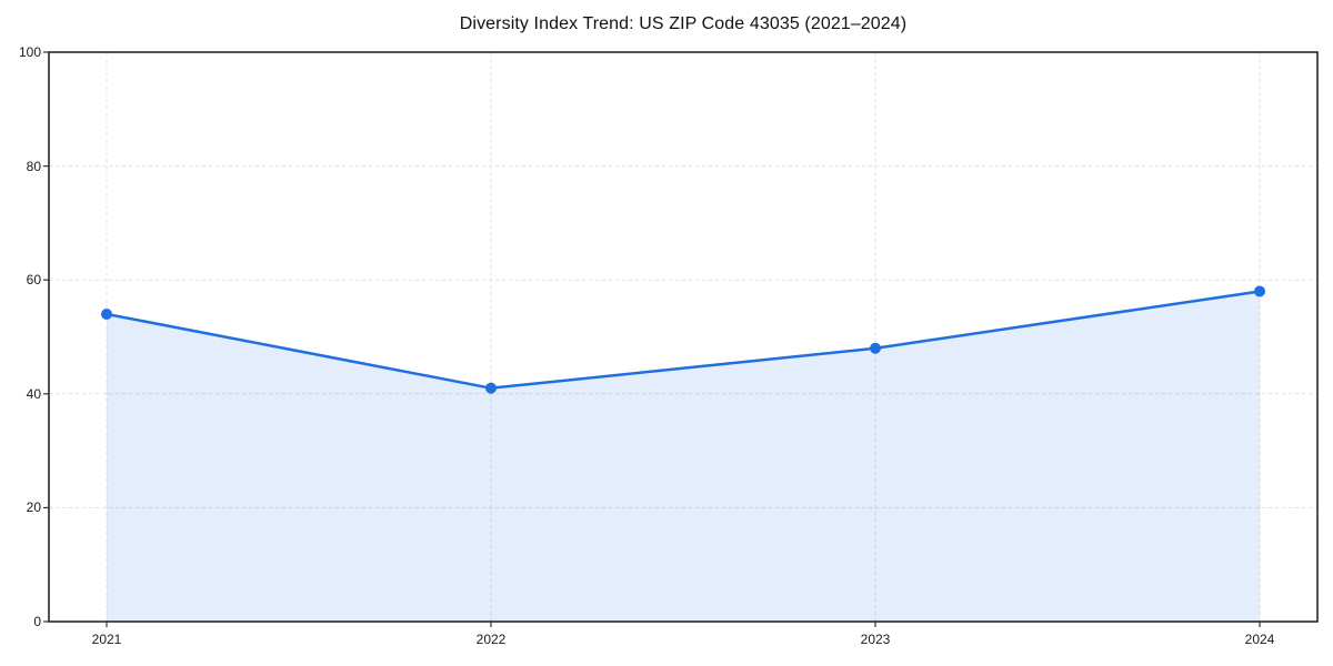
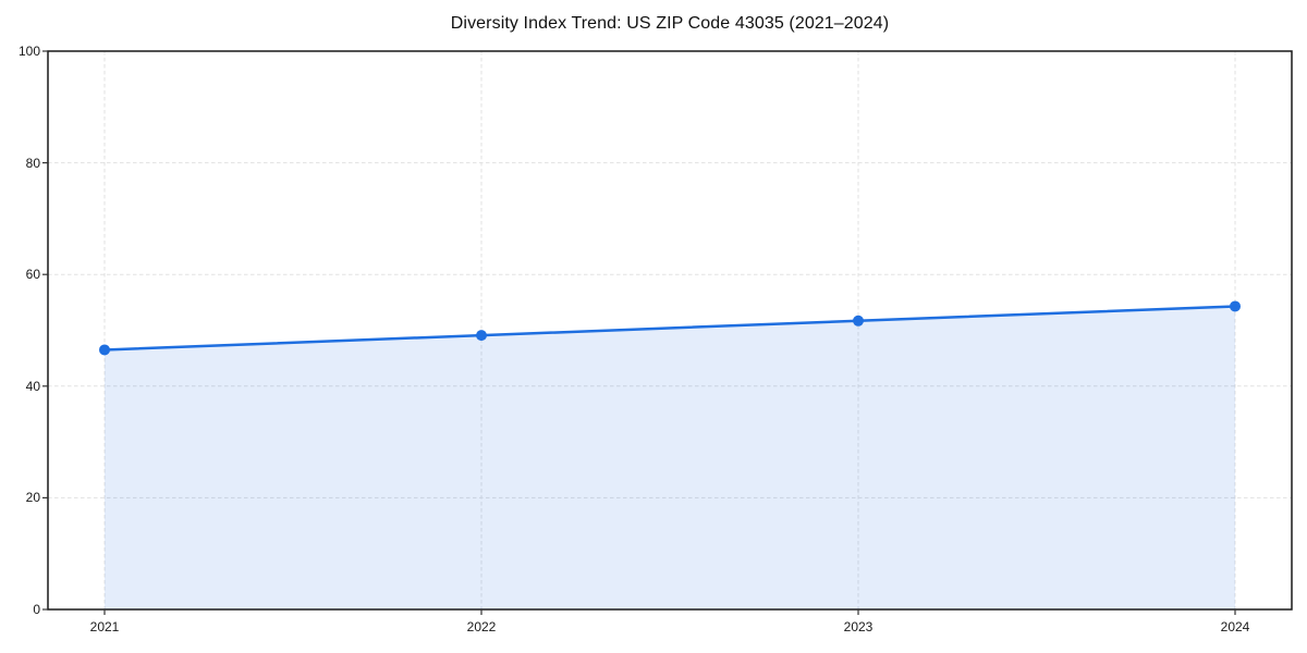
2021: 54 -> 46
2022: 41 -> 49
2023: 48 -> 52
2024: 58 -> 54
